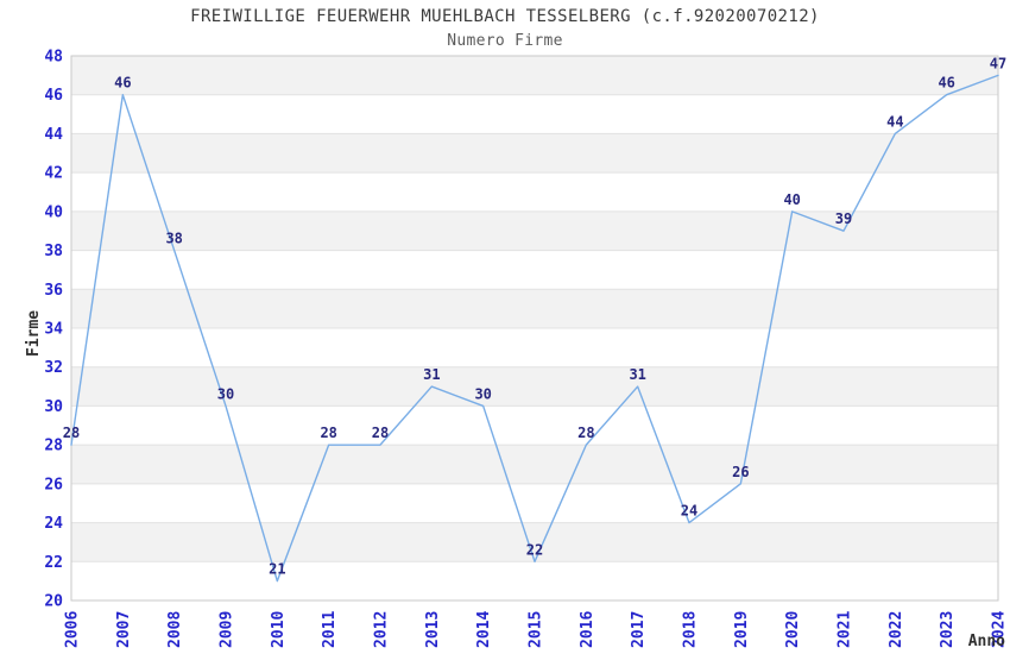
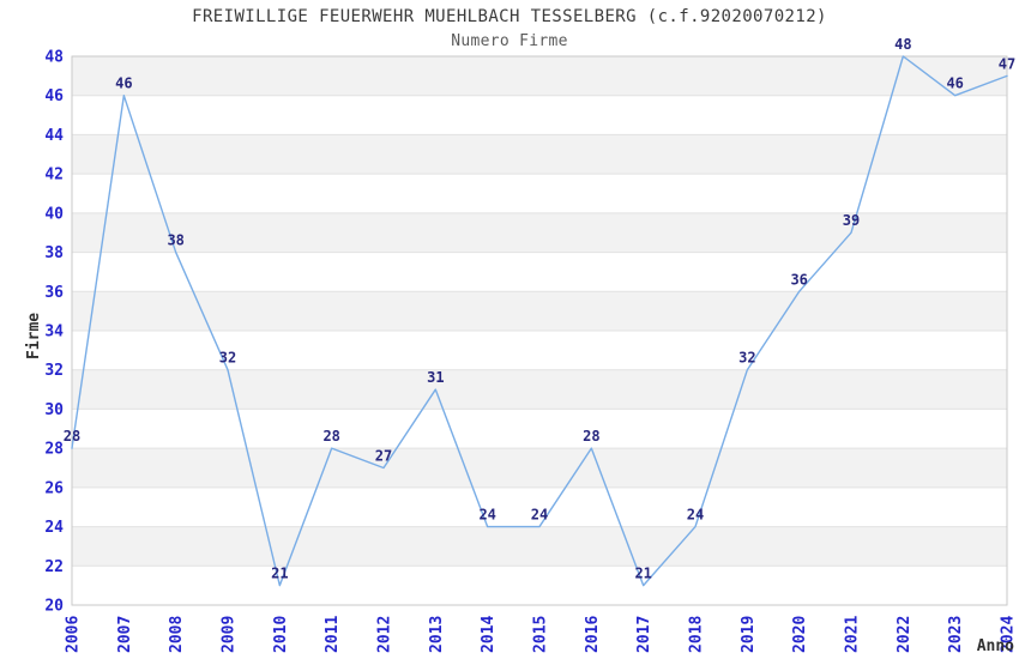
2009: 30 -> 32
2012: 28 -> 27
2014: 30 -> 24
2015: 22 -> 24
2017: 31 -> 21
2019: 26 -> 32
2020: 40 -> 36
2022: 44 -> 48
